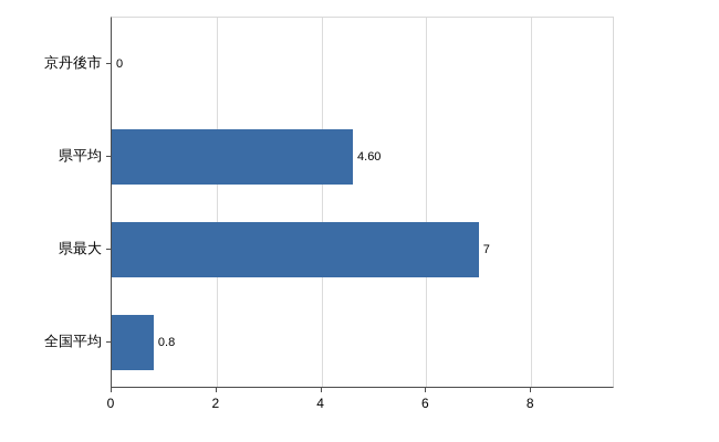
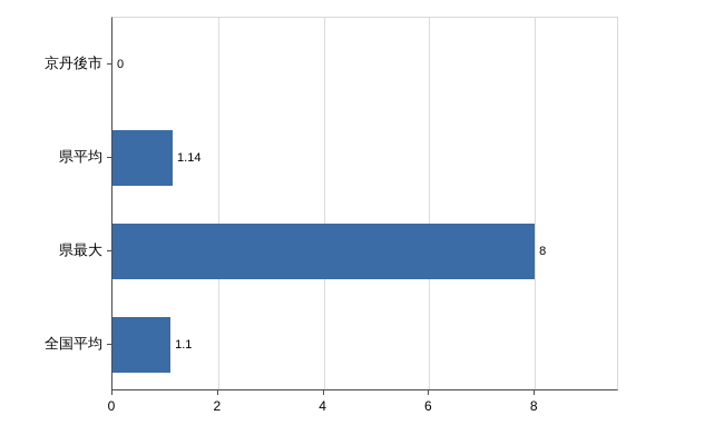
県平均: 4.60 -> 1.14
県最大: 7 -> 8
全国平均: 0.8 -> 1.1
